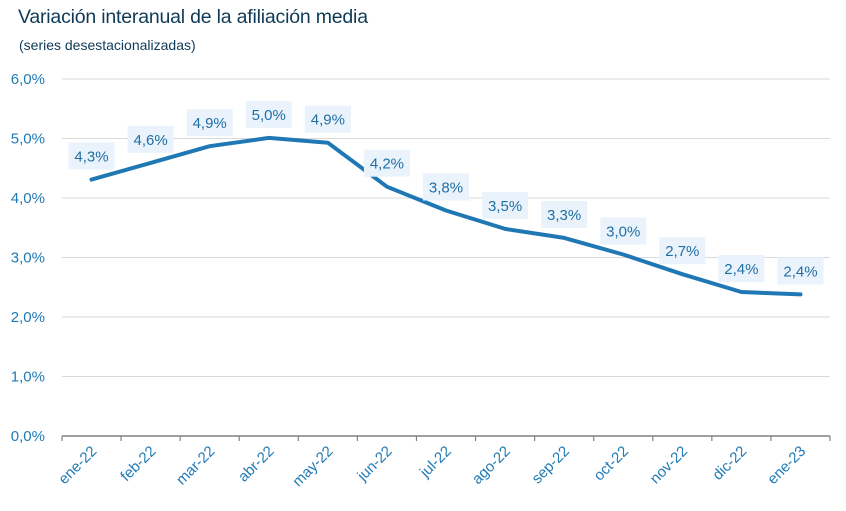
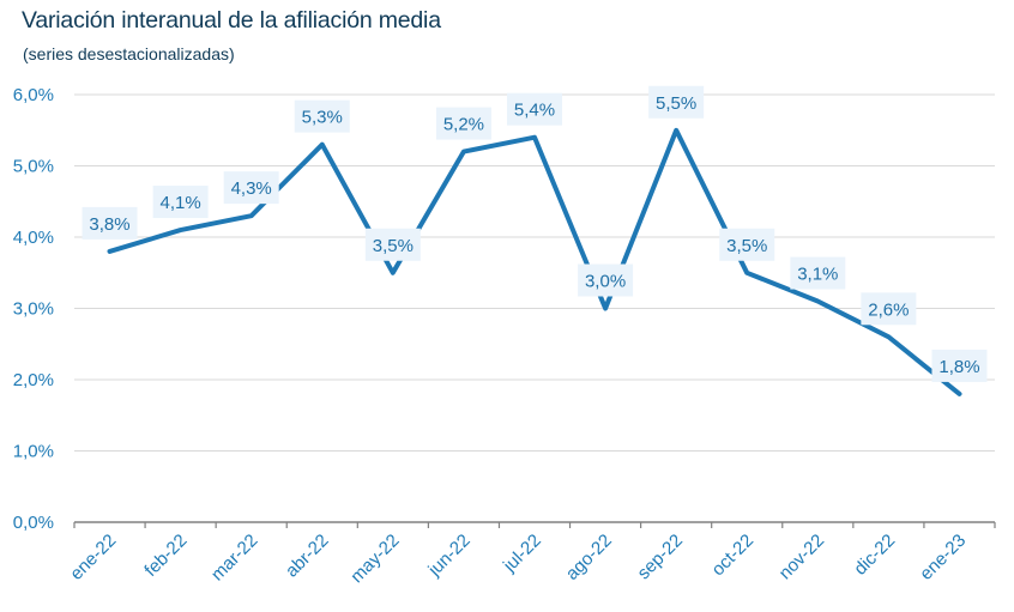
ene-22: 4,3% -> 3,8%
feb-22: 4,6% -> 4,1%
mar-22: 4,9% -> 4,3%
abr-22: 5,0% -> 5,3%
may-22: 4,9% -> 3,5%
jun-22: 4,2% -> 5,2%
jul-22: 3,8% -> 5,4%
ago-22: 3,5% -> 3,0%
sep-22: 3,3% -> 5,5%
oct-22: 3,0% -> 3,5%
nov-22: 2,7% -> 3,1%
dic-22: 2,4% -> 2,6%
ene-23: 2,4% -> 1,8%
